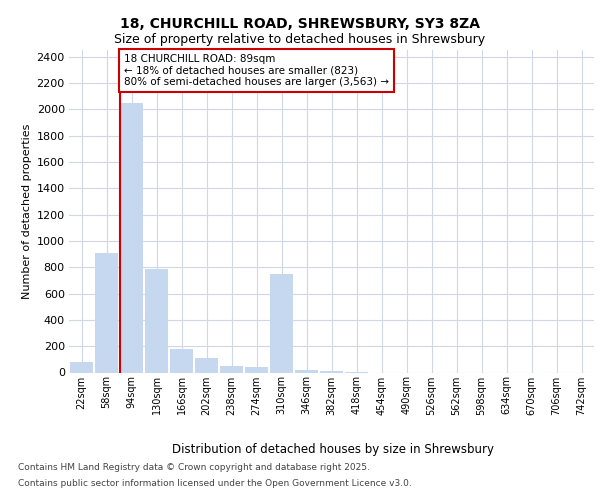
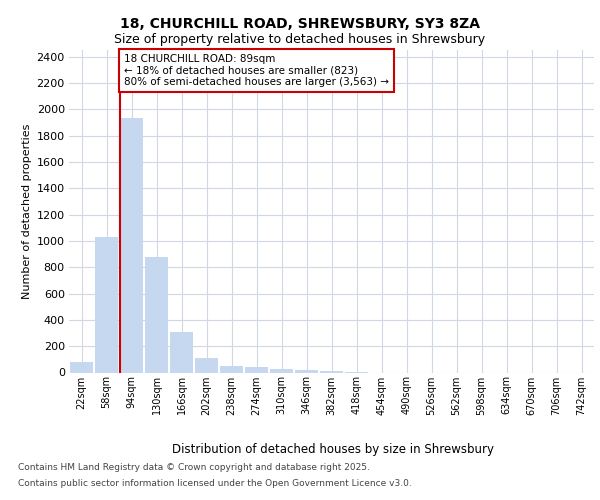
58sqm: 910 -> 1030
94sqm: 2050 -> 1930
130sqm: 790 -> 880
166sqm: 180 -> 310
310sqm: 750 -> 30
